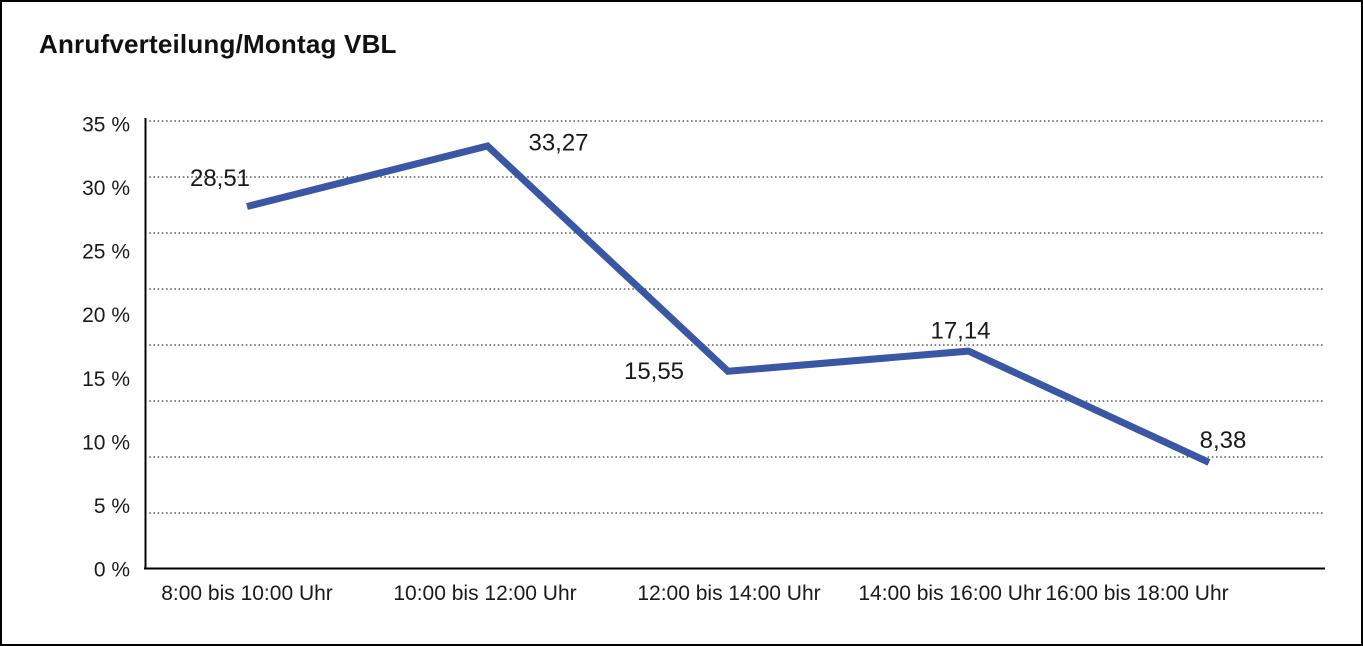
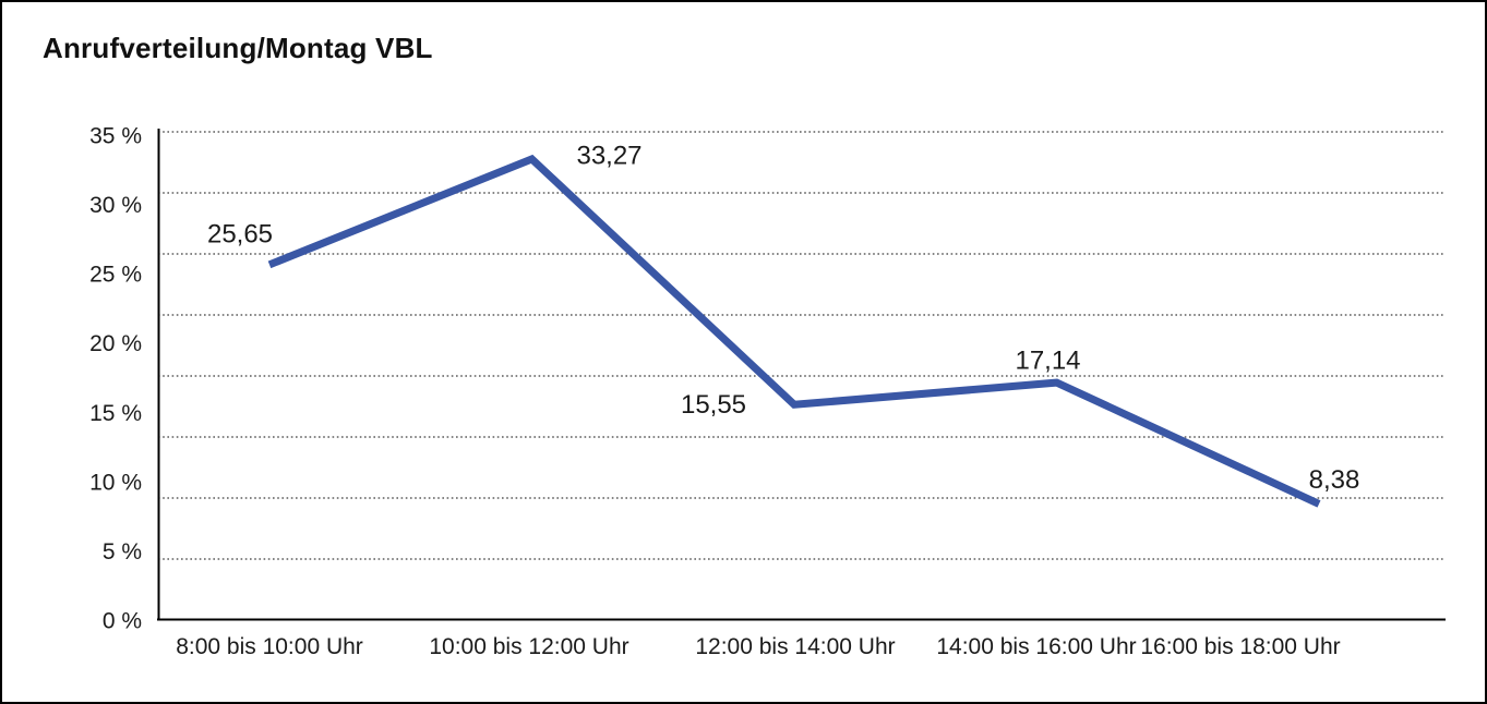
8:00 bis 10:00 Uhr: 28,51 -> 25,65
